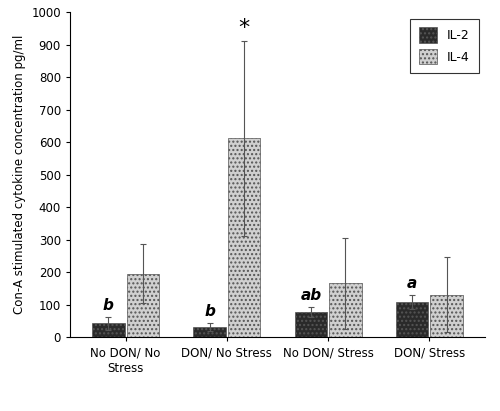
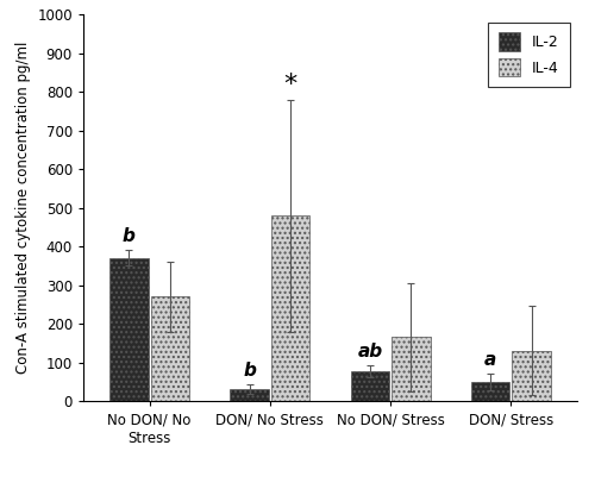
IL-2/No DON/ No Stress: 42 -> 370
IL-4/No DON/ No Stress: 195 -> 270
IL-4/DON/ No Stress: 612 -> 480
IL-2/DON/ Stress: 108 -> 50
